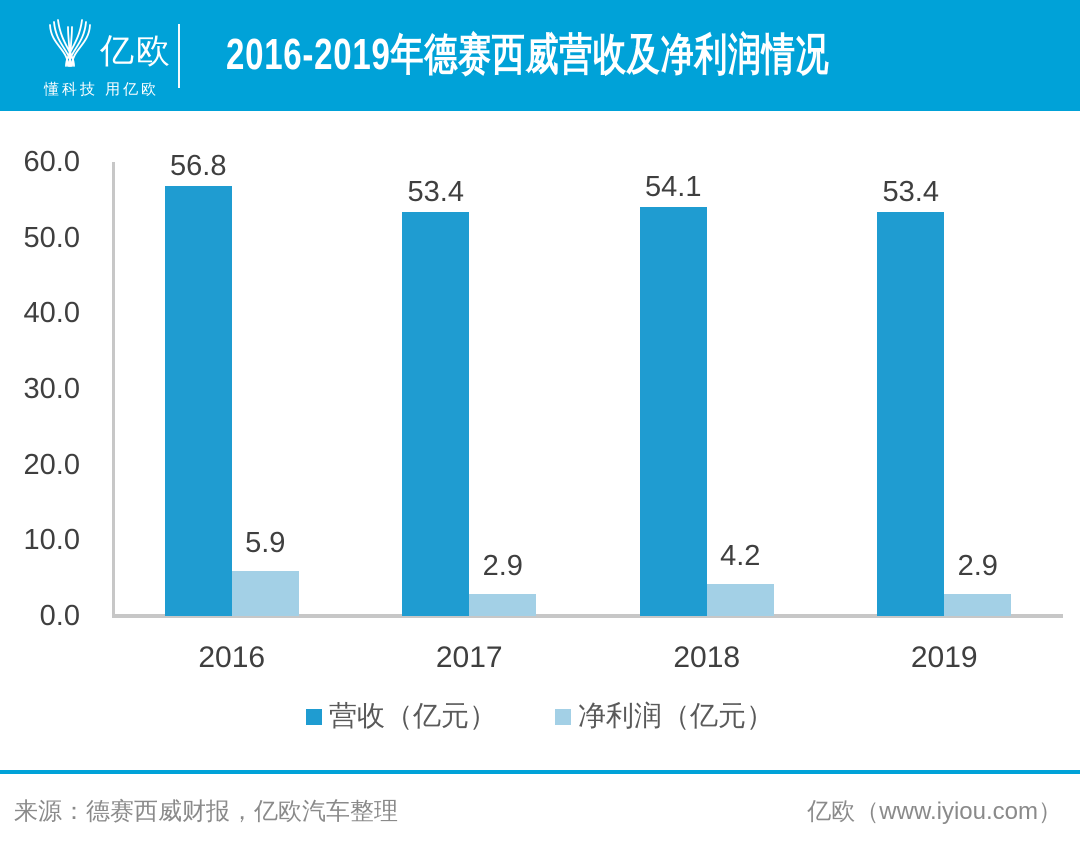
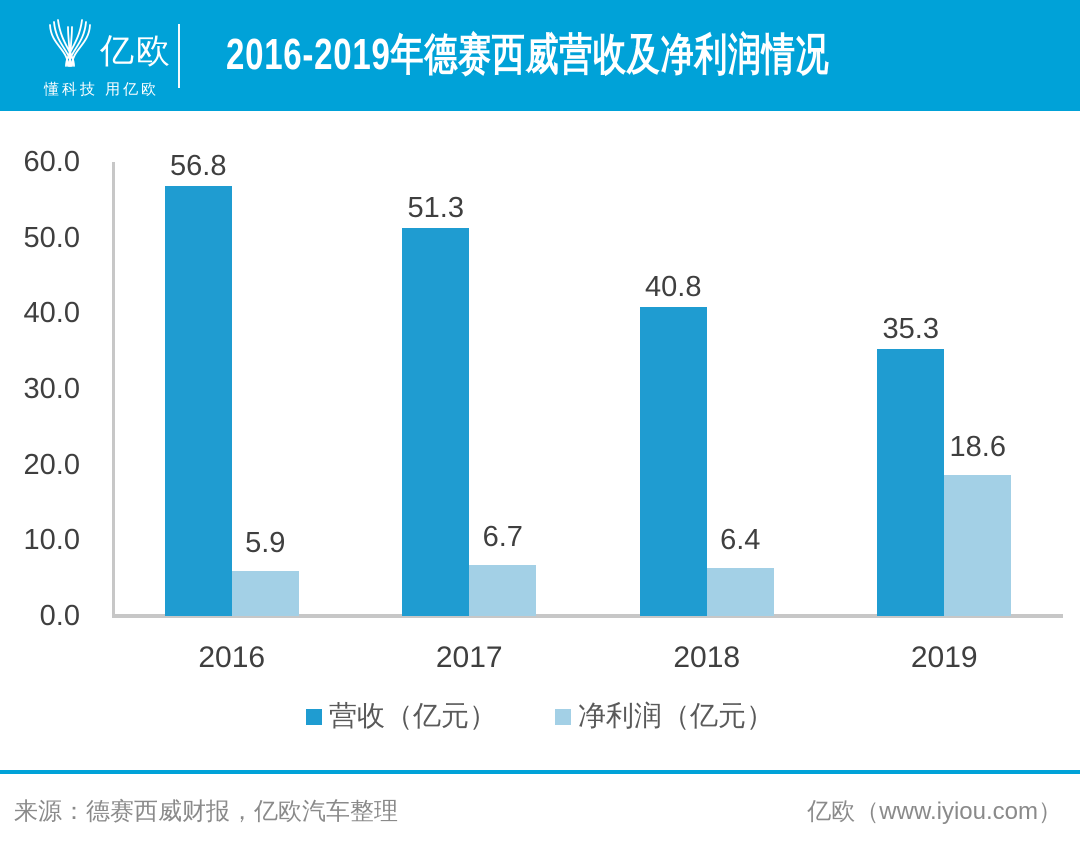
营收（亿元）/2017: 53.4 -> 51.3
净利润（亿元）/2017: 2.9 -> 6.7
营收（亿元）/2018: 54.1 -> 40.8
净利润（亿元）/2018: 4.2 -> 6.4
营收（亿元）/2019: 53.4 -> 35.3
净利润（亿元）/2019: 2.9 -> 18.6
